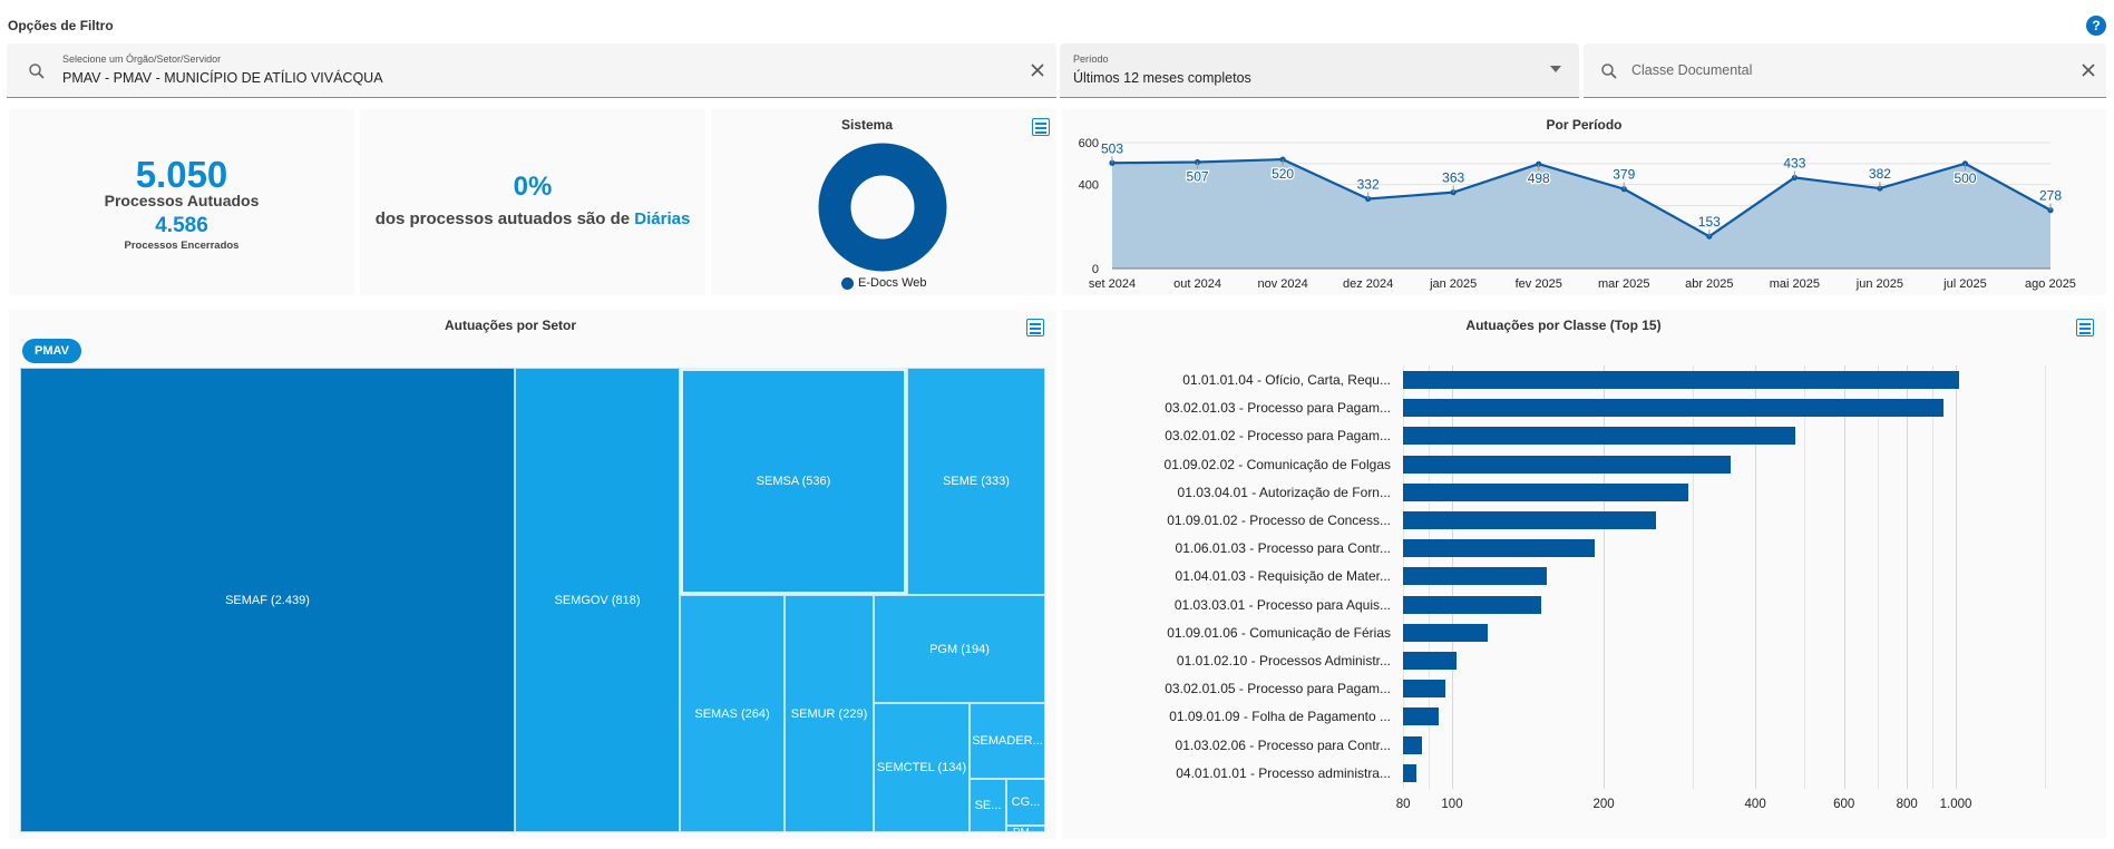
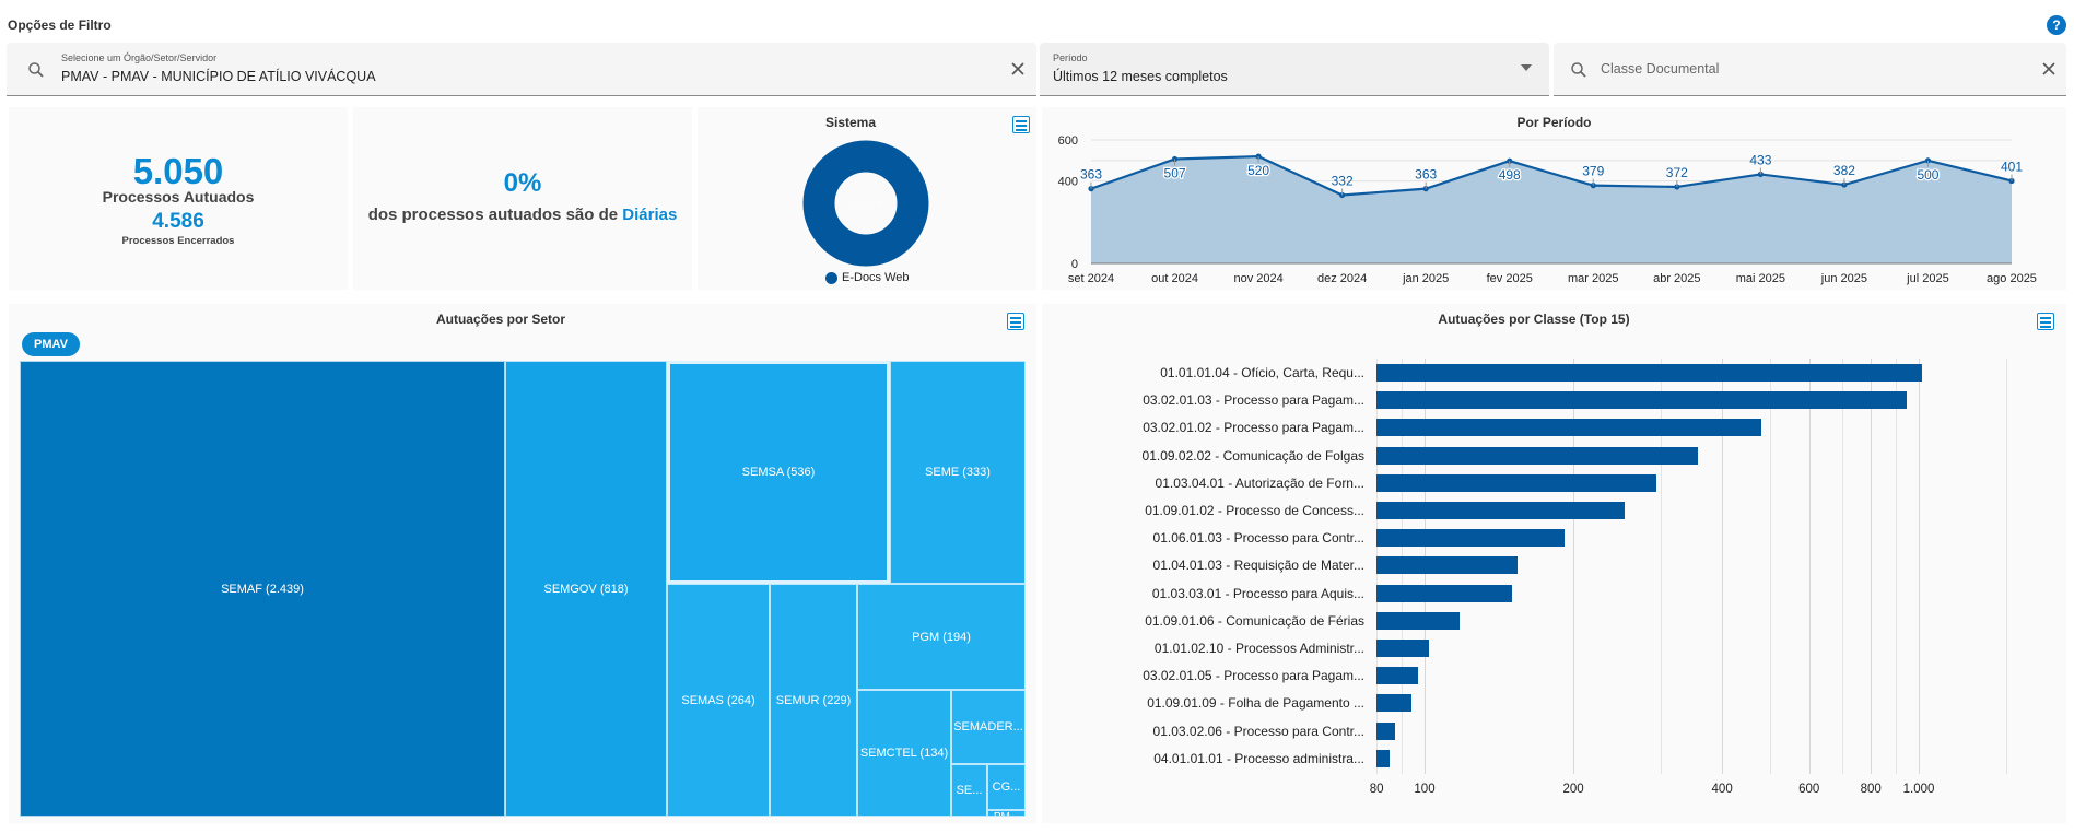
Por Período/set 2024: 503 -> 363
Por Período/abr 2025: 153 -> 372
Por Período/ago 2025: 278 -> 401
